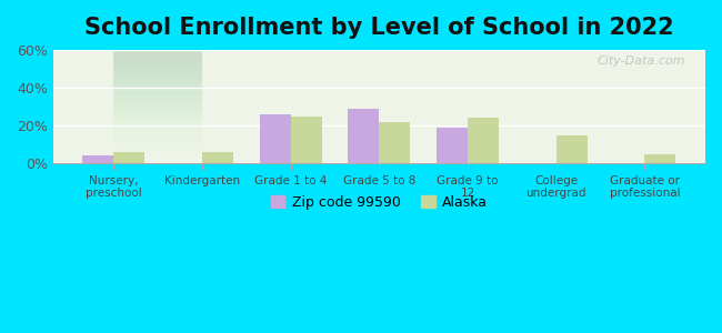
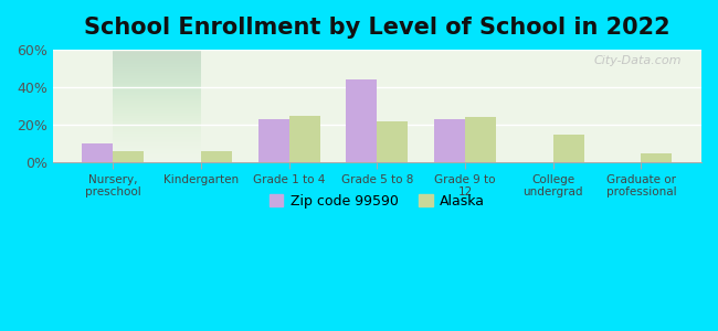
Zip code 99590/Nursery, preschool: 4% -> 10%
Zip code 99590/Grade 1 to 4: 26% -> 23%
Zip code 99590/Grade 5 to 8: 29% -> 44%
Zip code 99590/Grade 9 to 12: 19% -> 23%
